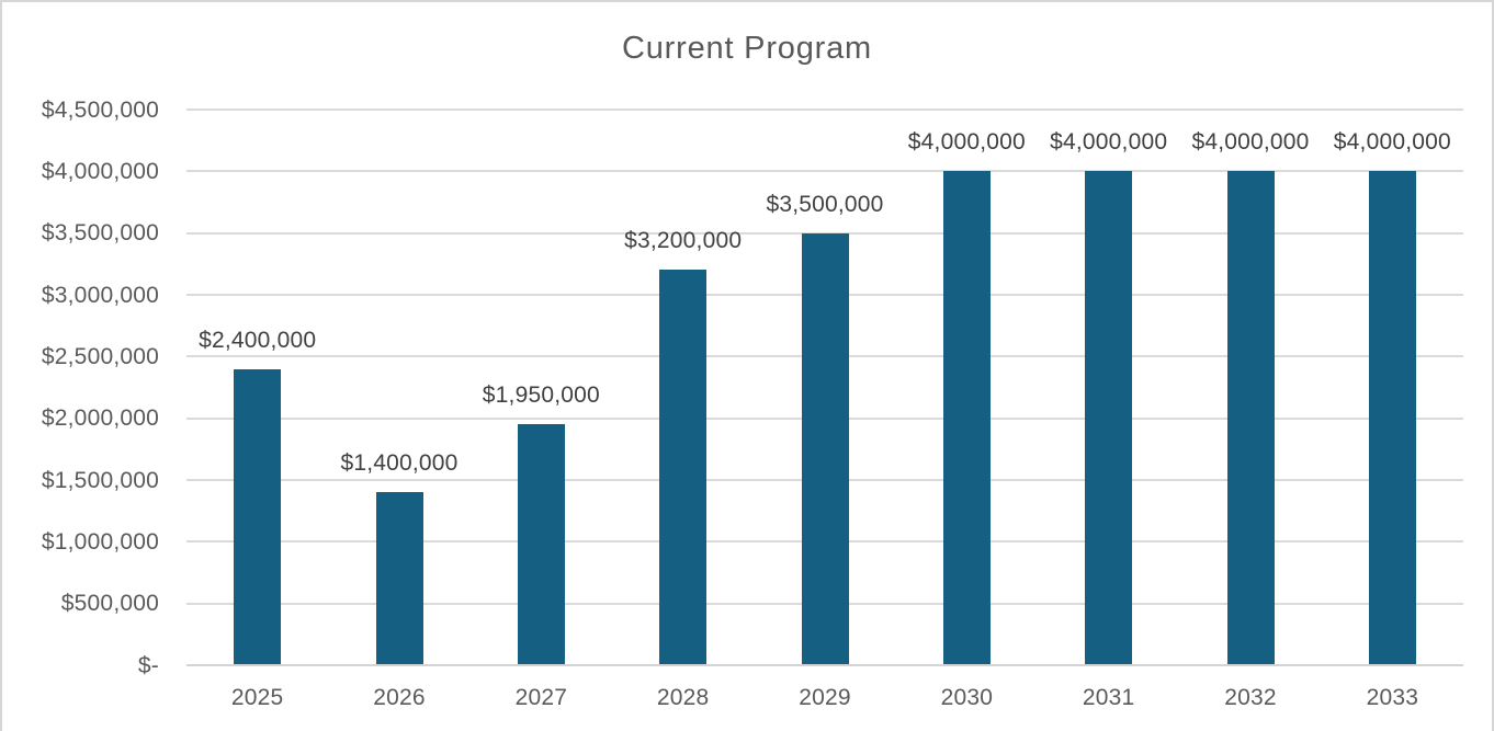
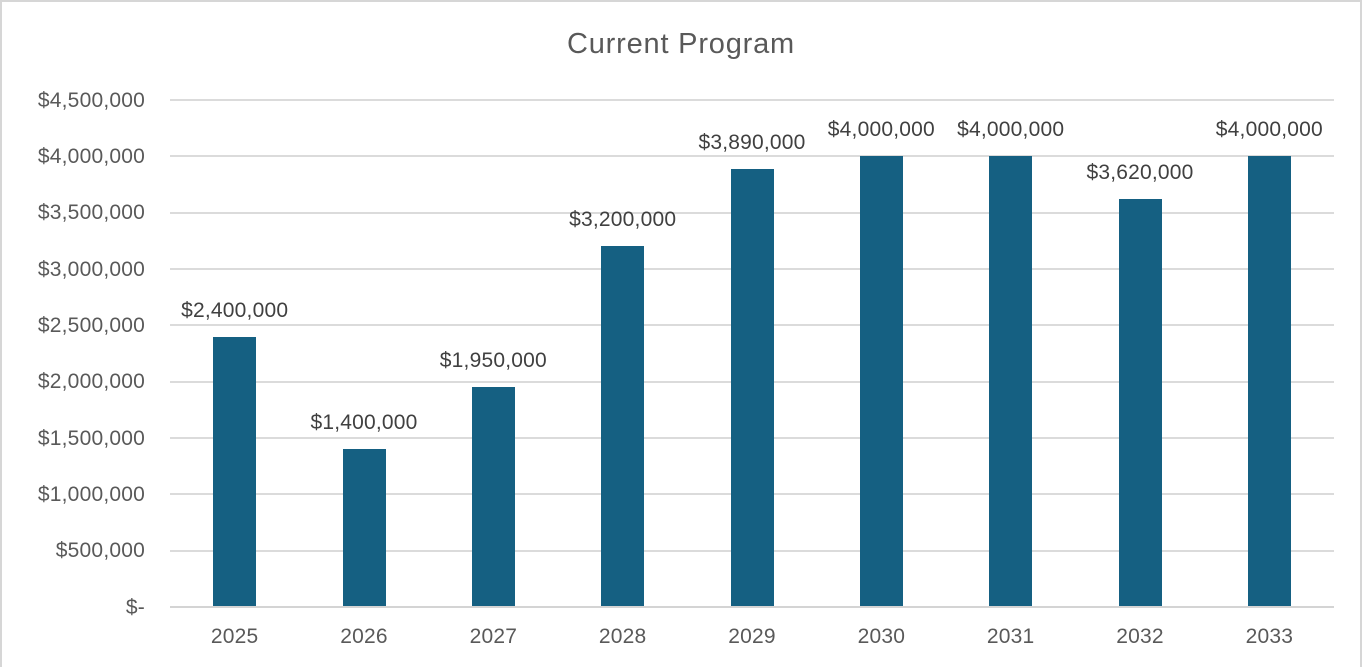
2029: $3,500,000 -> $3,890,000
2032: $4,000,000 -> $3,620,000
